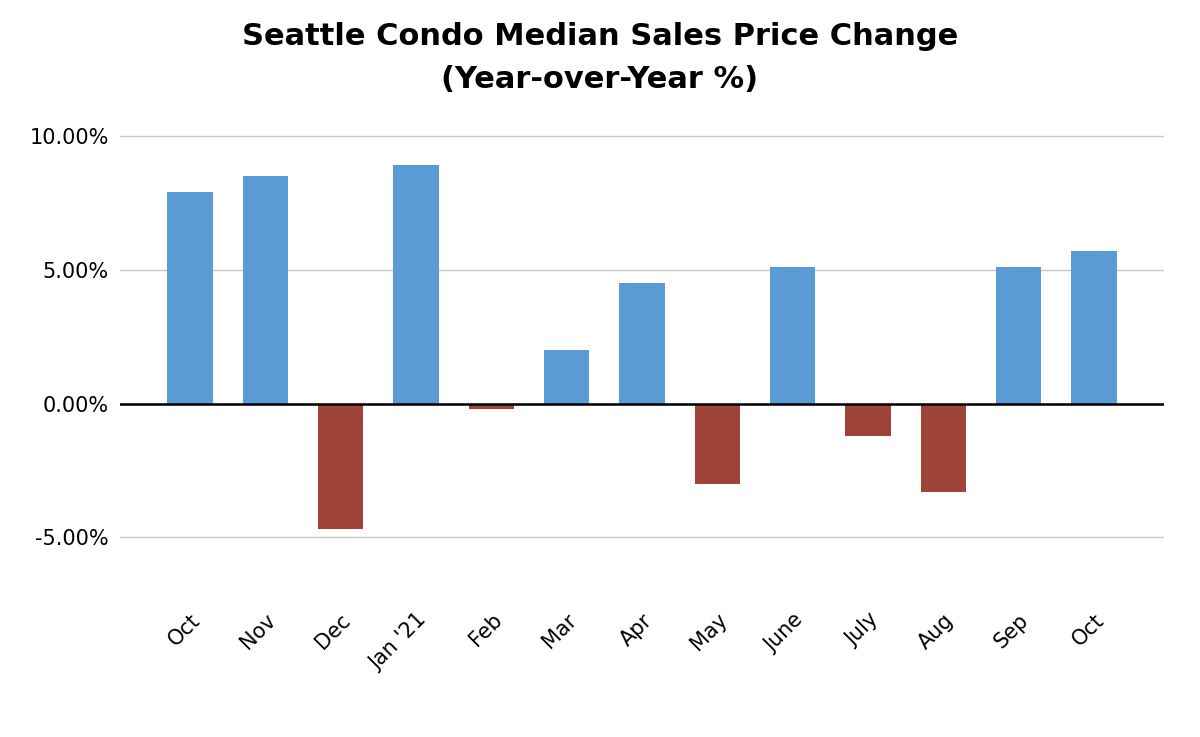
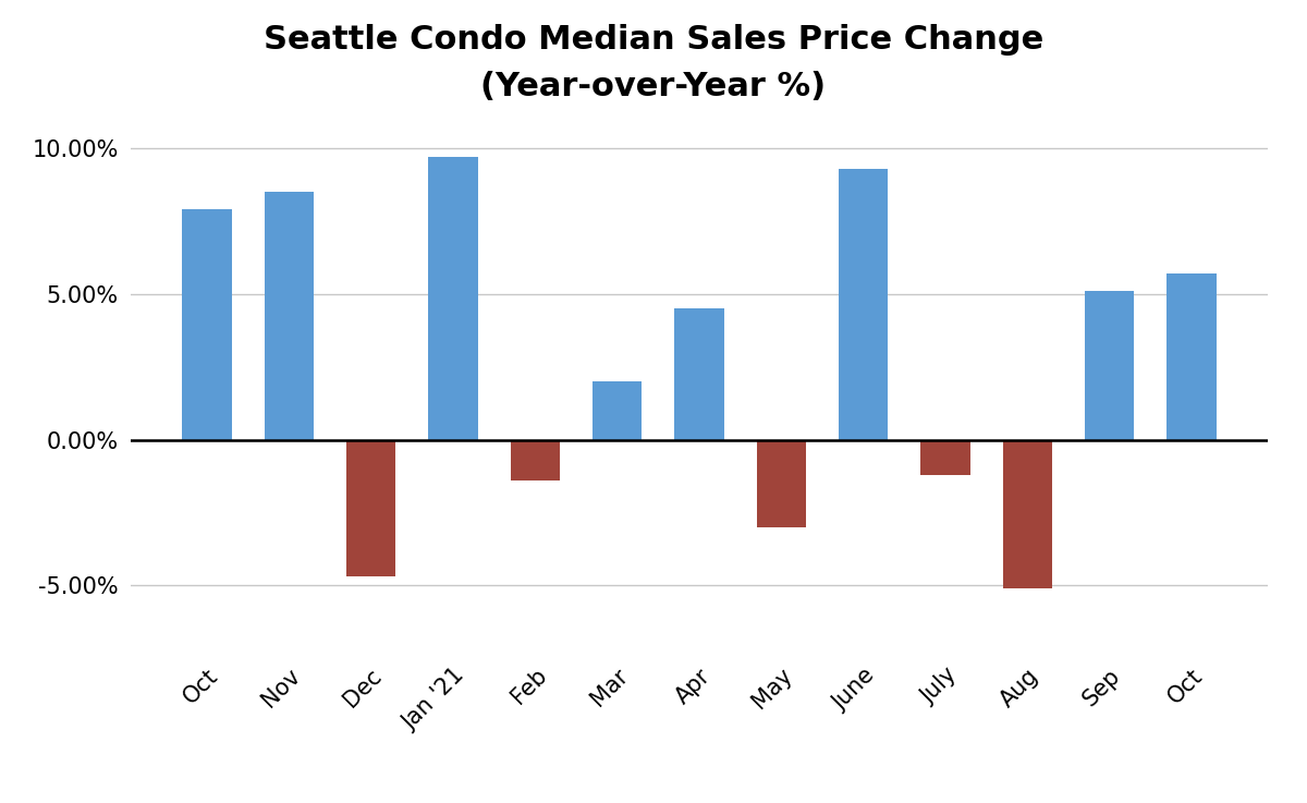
Jan '21: 8.9% -> 9.7%
Feb: -0.2% -> -1.4%
June: 5.1% -> 9.3%
Aug: -3.3% -> -5.1%
